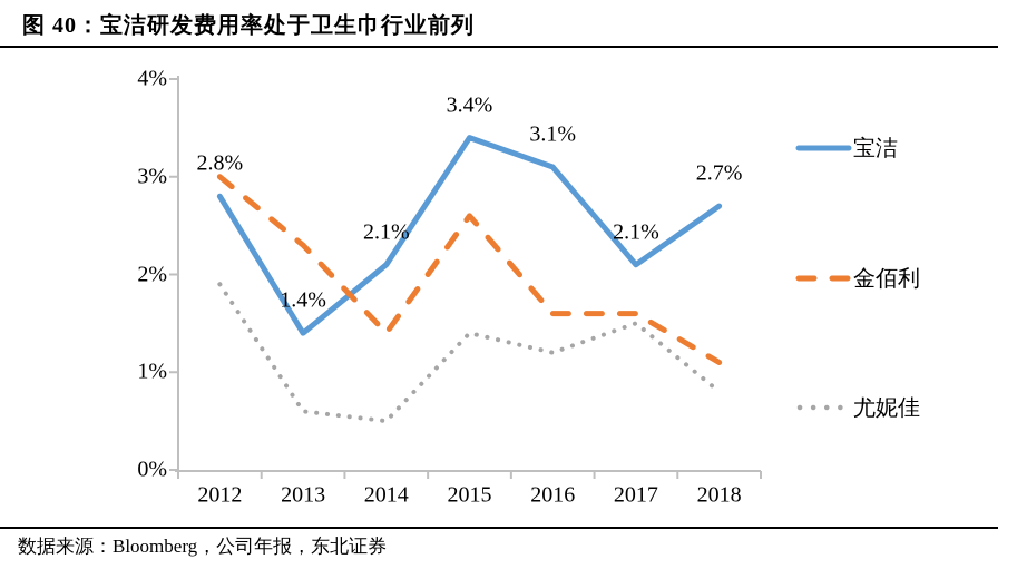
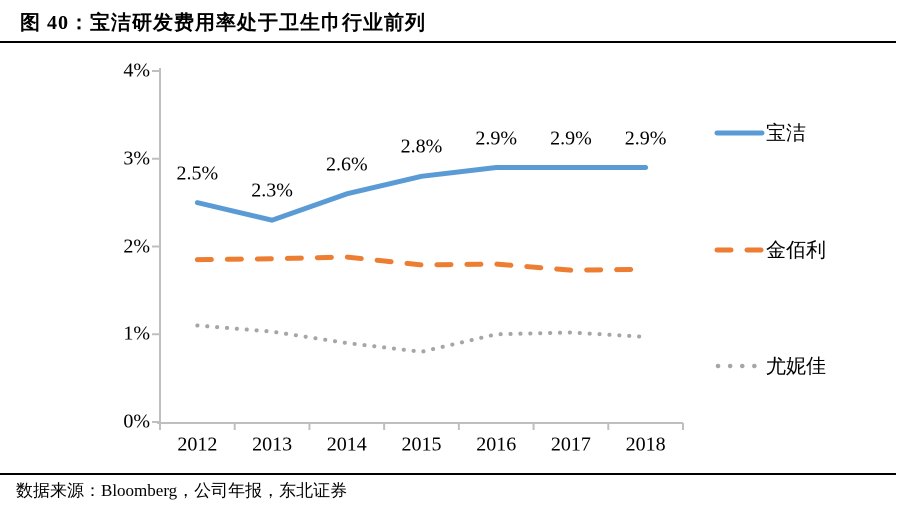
宝洁/2012: 2.8% -> 2.5%
金佰利/2012: 3.0% -> 1.9%
尤妮佳/2012: 1.9% -> 1.1%
宝洁/2013: 1.4% -> 2.3%
金佰利/2013: 2.3% -> 1.9%
尤妮佳/2013: 0.6% -> 1.0%
宝洁/2014: 2.1% -> 2.6%
金佰利/2014: 1.4% -> 1.9%
尤妮佳/2014: 0.5% -> 0.9%
宝洁/2015: 3.4% -> 2.8%
金佰利/2015: 2.6% -> 1.8%
尤妮佳/2015: 1.4% -> 0.8%
宝洁/2016: 3.1% -> 2.9%
金佰利/2016: 1.6% -> 1.8%
尤妮佳/2016: 1.2% -> 1.0%
宝洁/2017: 2.1% -> 2.9%
金佰利/2017: 1.6% -> 1.7%
尤妮佳/2017: 1.5% -> 1.0%
宝洁/2018: 2.7% -> 2.9%
金佰利/2018: 1.1% -> 1.7%
尤妮佳/2018: 0.8% -> 1.0%
